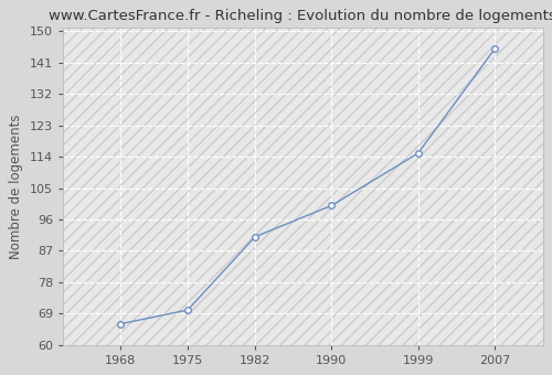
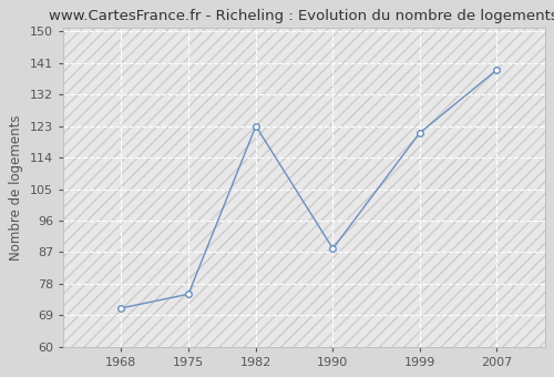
1968: 66 -> 71
1975: 70 -> 75
1982: 91 -> 123
1990: 100 -> 88
1999: 115 -> 121
2007: 145 -> 139
